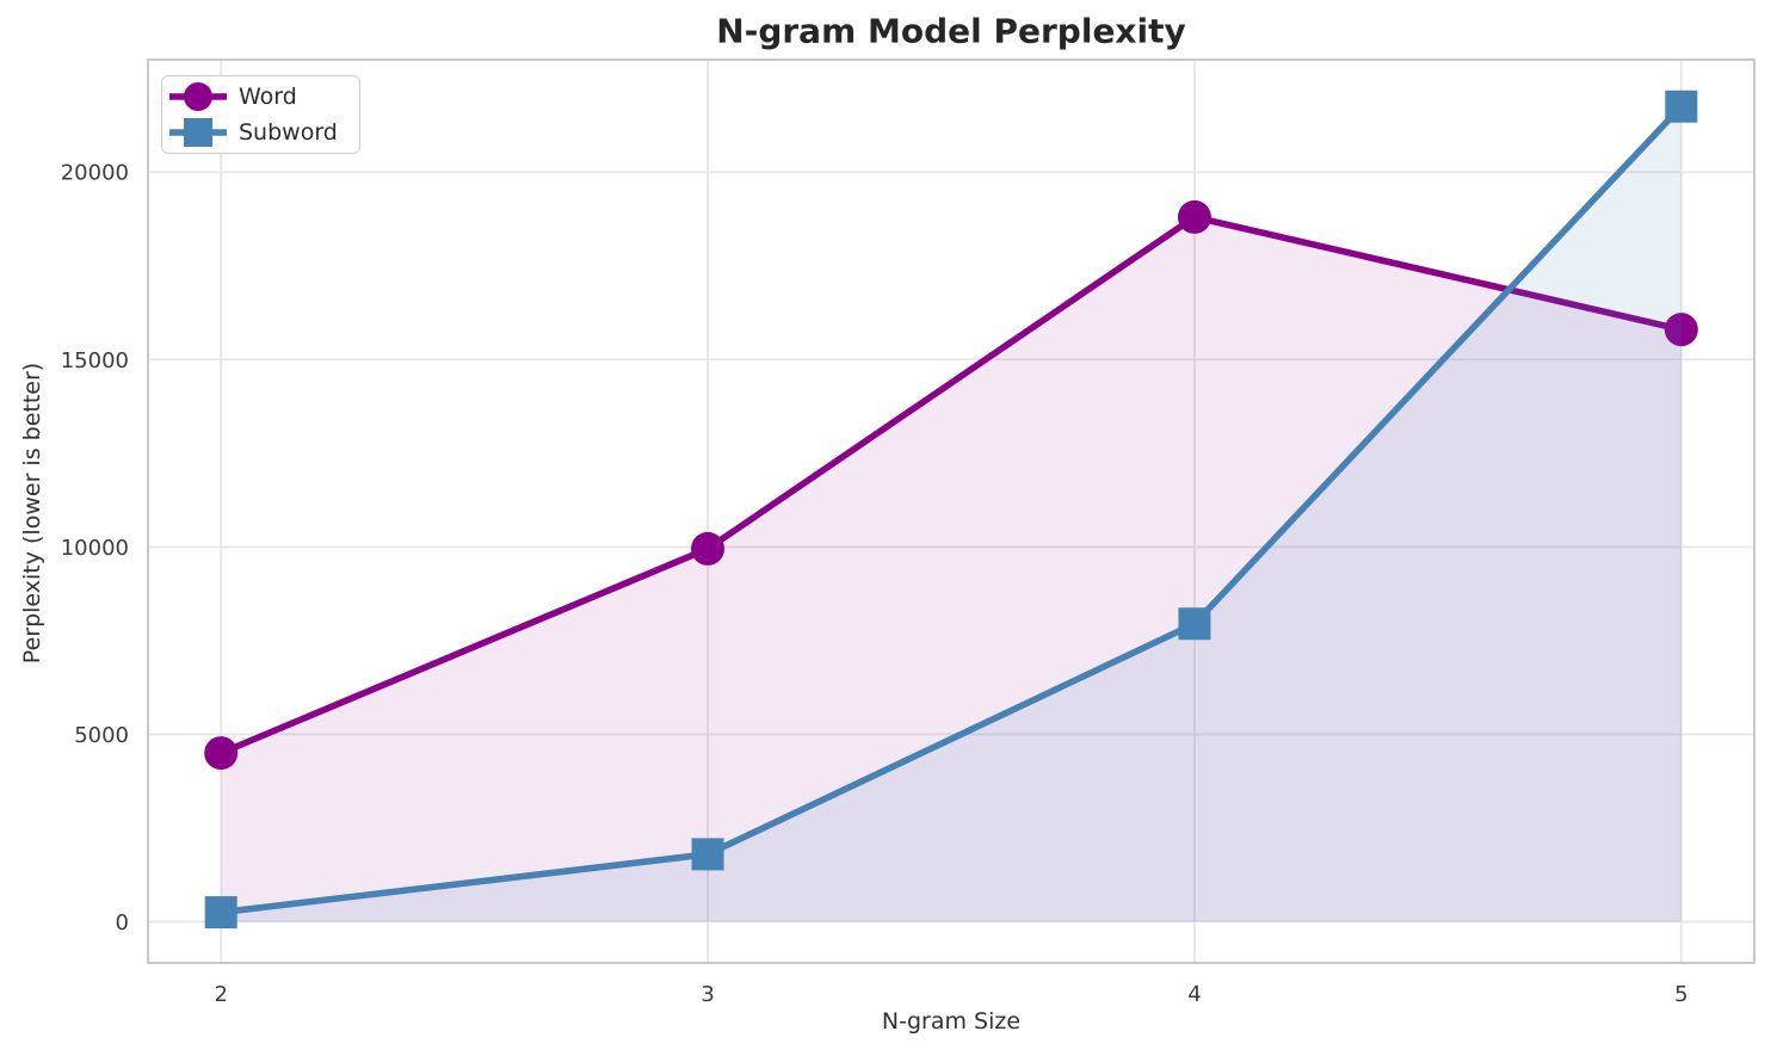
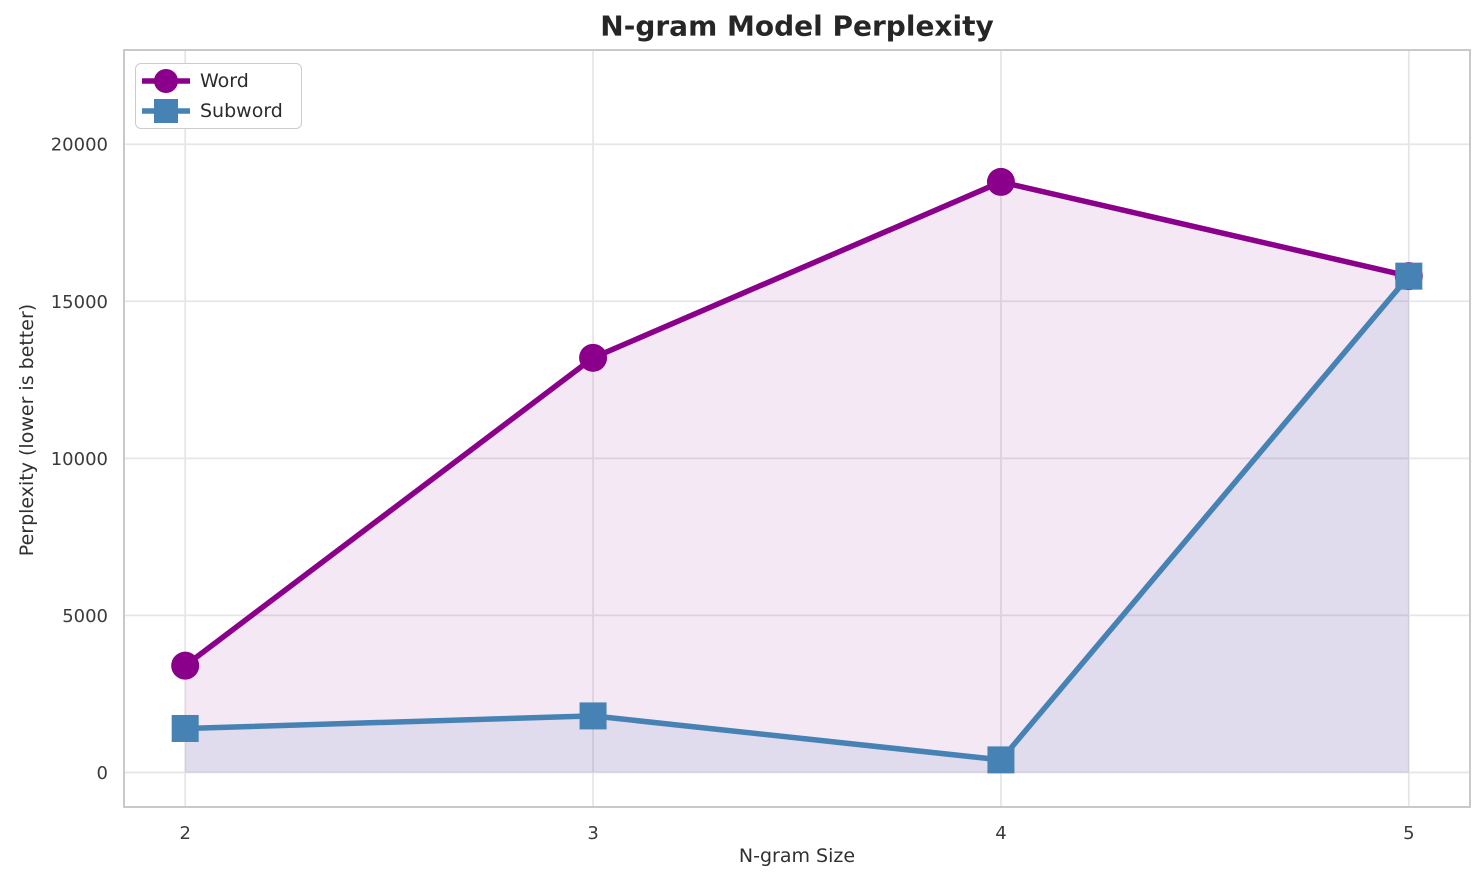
Word/2: 4500 -> 3400
Subword/2: 200 -> 1400
Word/3: 10000 -> 13200
Subword/4: 8000 -> 400
Subword/5: 21800 -> 15800
